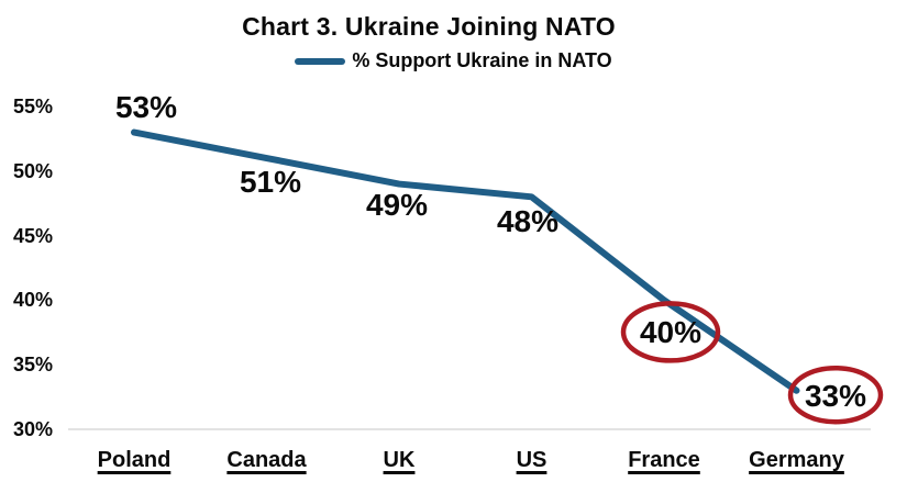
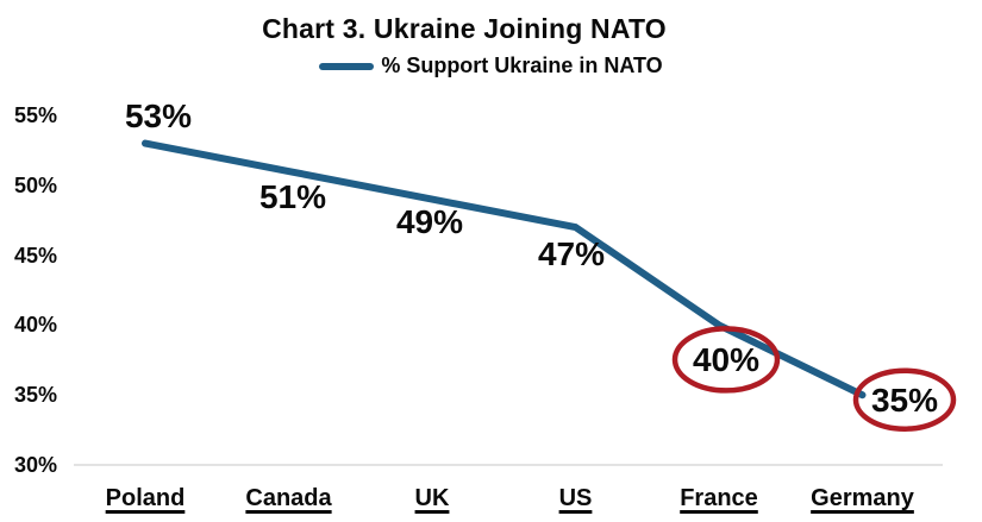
US: 48% -> 47%
Germany: 33% -> 35%
